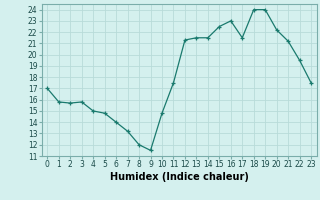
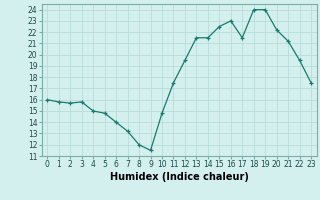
0: 17.0 -> 16.0
12: 21.3 -> 19.5
